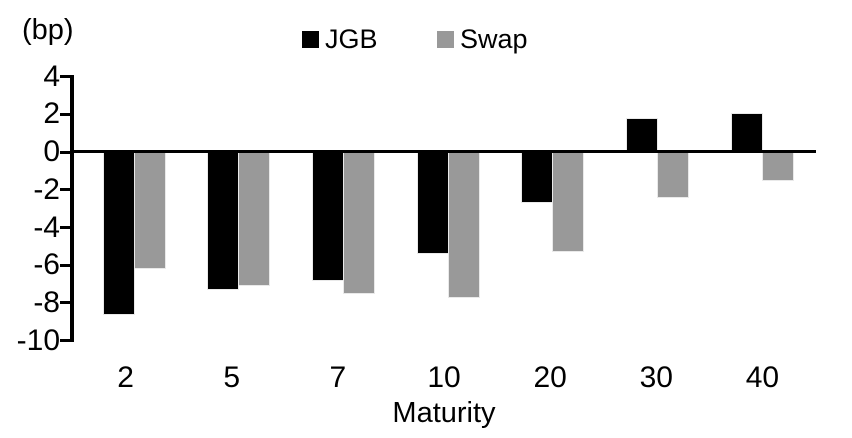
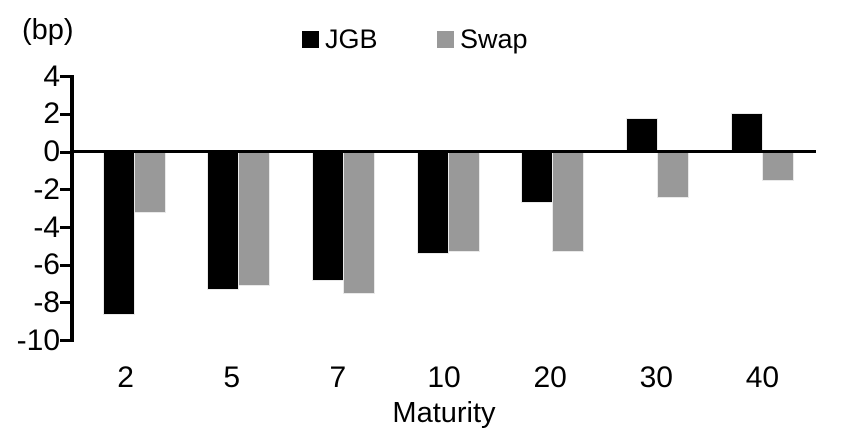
Swap/2: -6.2 -> -3.2
Swap/10: -7.7 -> -5.3
